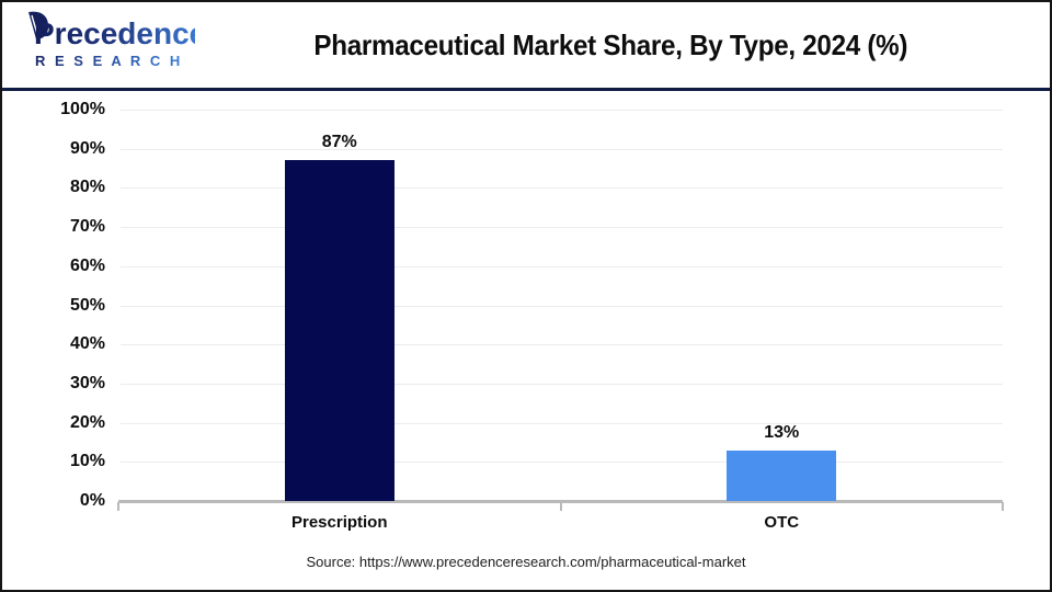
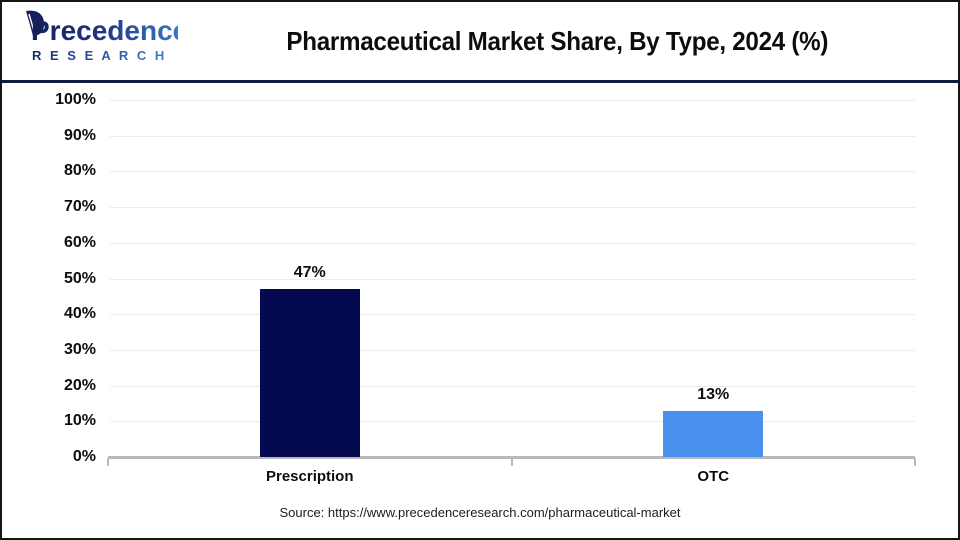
Prescription: 87% -> 47%
